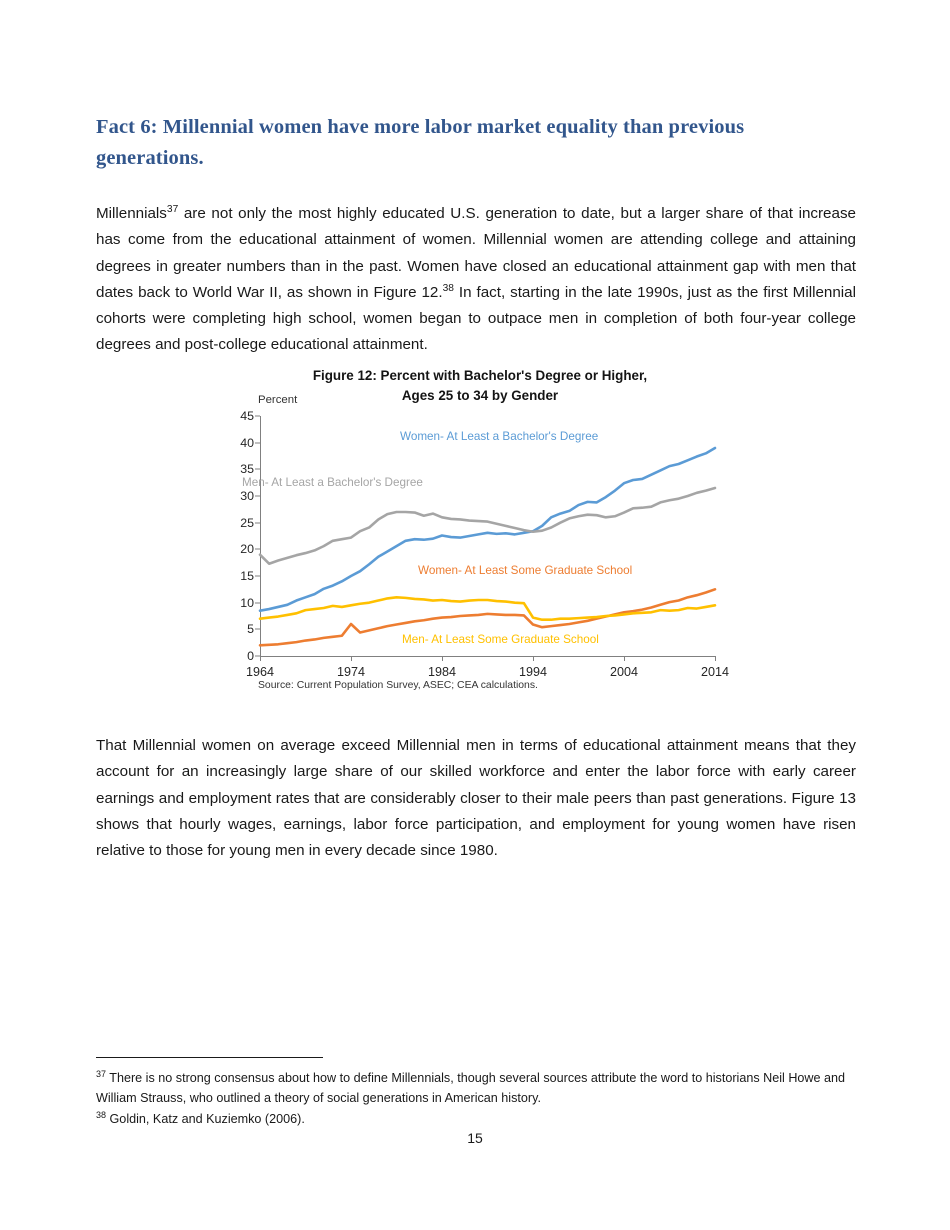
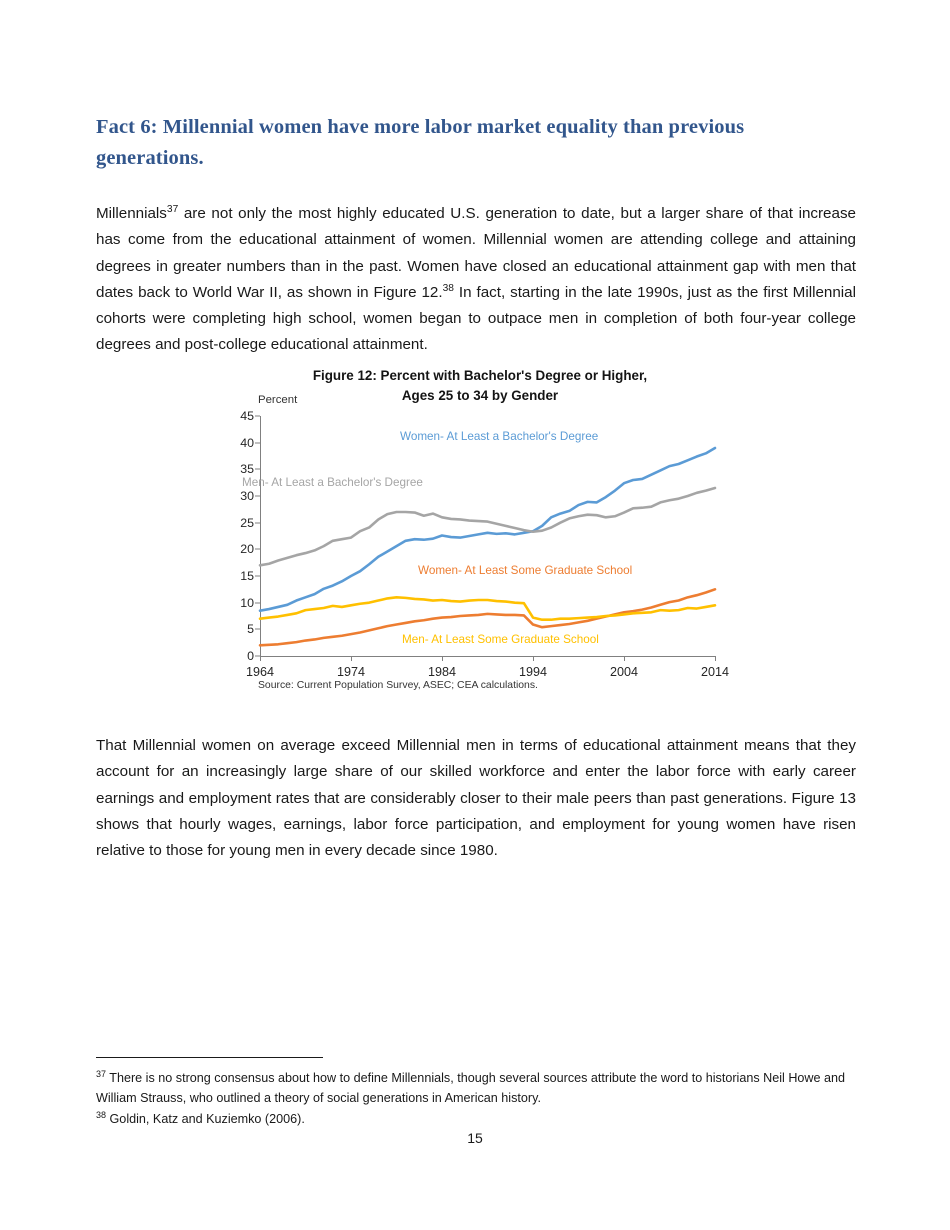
Men- At Least a Bachelor's Degree/1964: 19 -> 17
Women- At Least Some Graduate School/1974: 6 -> 4
